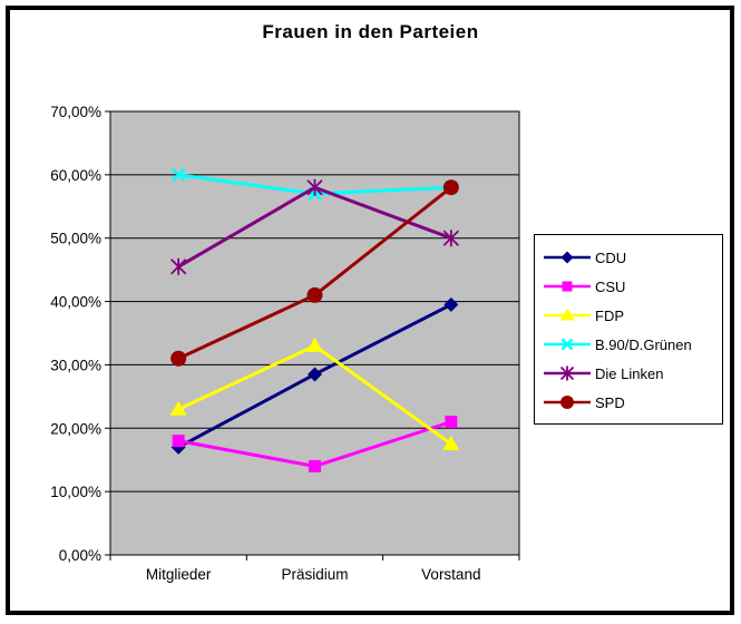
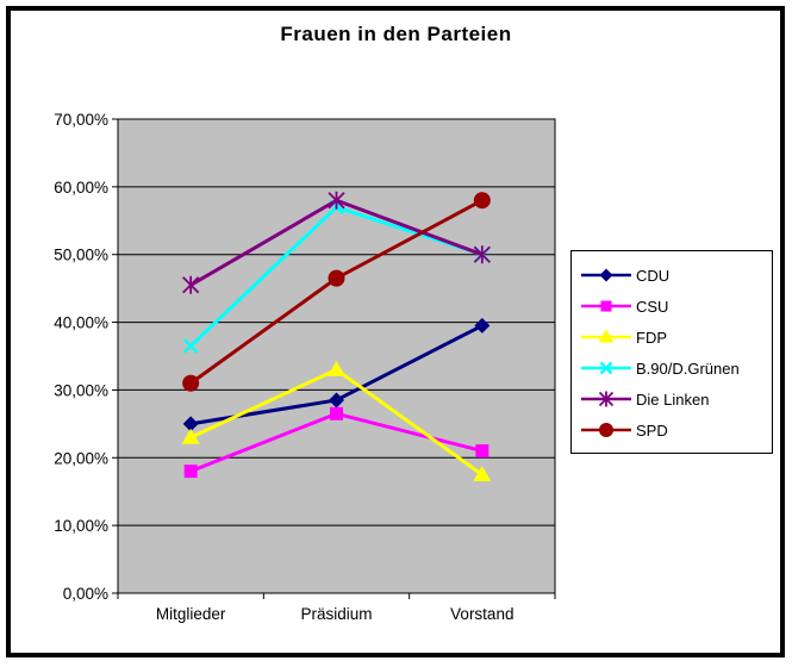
CDU/Mitglieder: 17% -> 25%
B.90/D.Grünen/Mitglieder: 60% -> 36%
CSU/Präsidium: 14% -> 26%
SPD/Präsidium: 41% -> 46%
B.90/D.Grünen/Vorstand: 58% -> 50%
